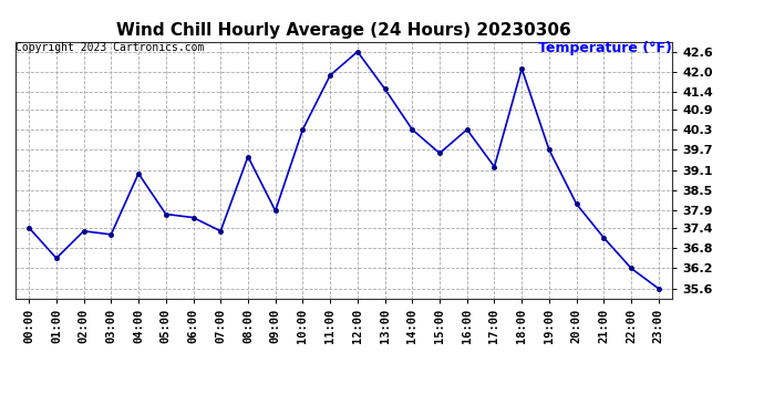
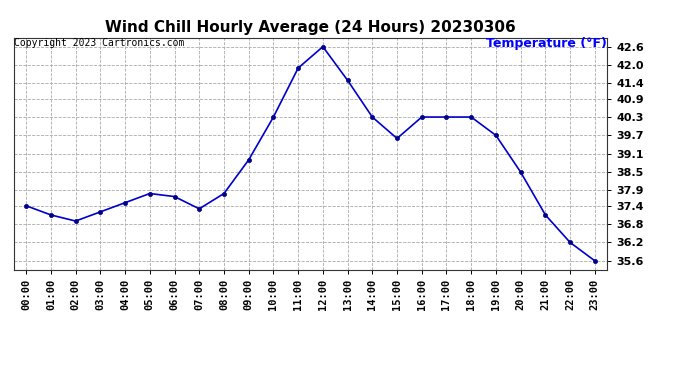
01:00: 36.5 -> 37.1
02:00: 37.3 -> 36.9
04:00: 39.0 -> 37.5
08:00: 39.5 -> 37.8
09:00: 37.9 -> 38.9
17:00: 39.2 -> 40.3
18:00: 42.1 -> 40.3
20:00: 38.1 -> 38.5
